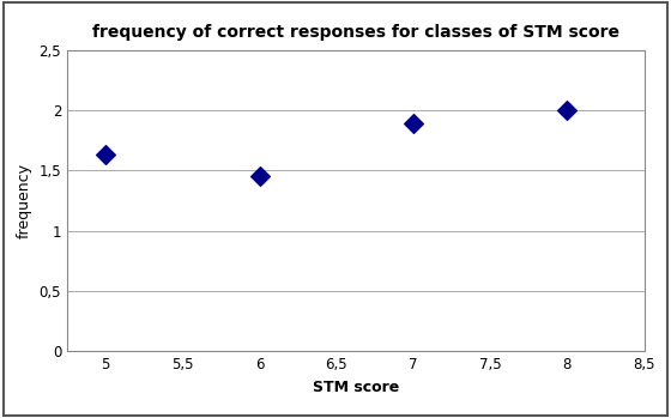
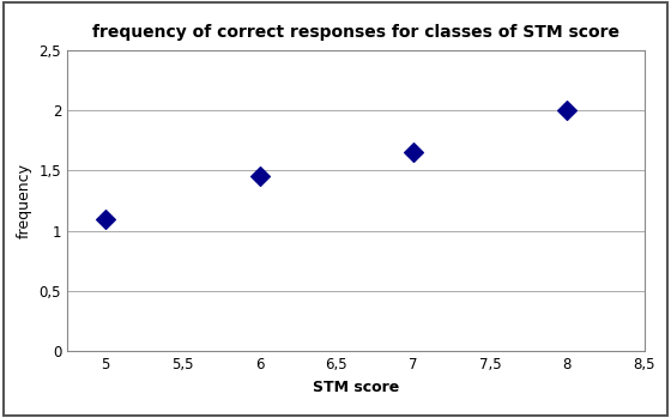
5: 1,63 -> 1,10
7: 1,89 -> 1,65
